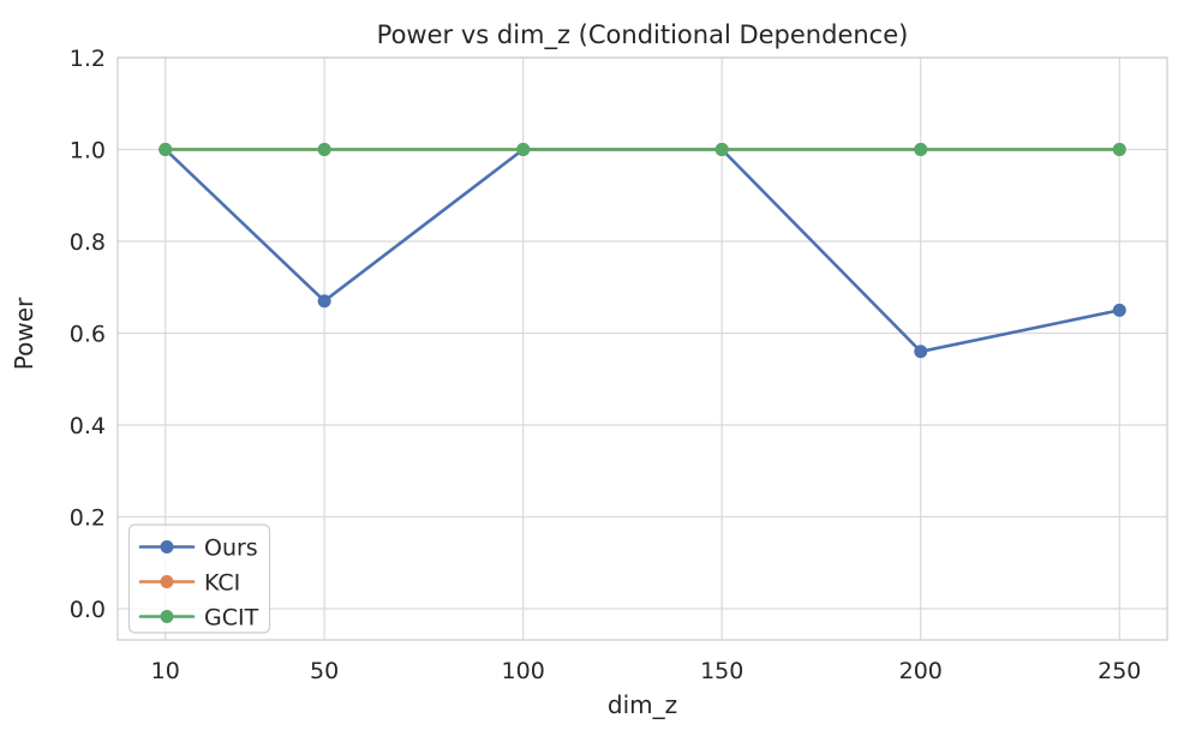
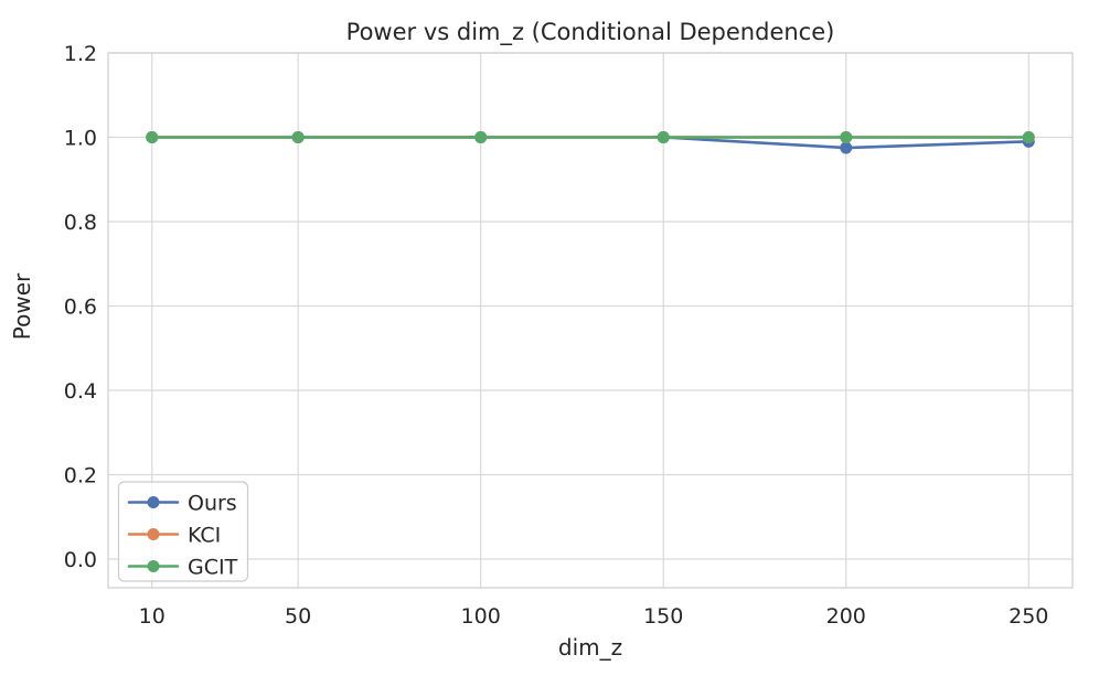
Ours/50: 0.67 -> 1.00
Ours/200: 0.56 -> 0.97
Ours/250: 0.65 -> 0.99
